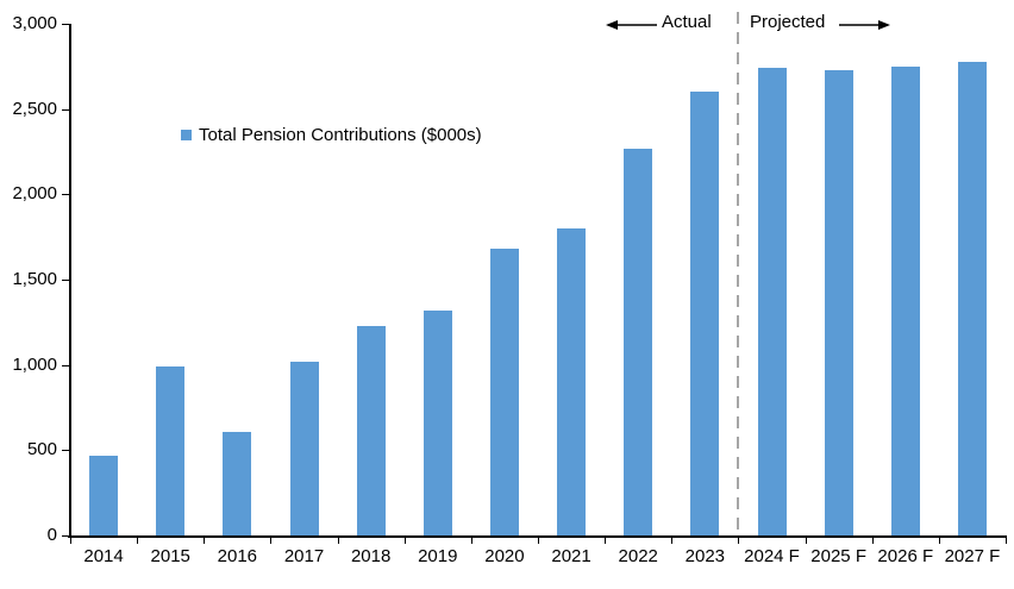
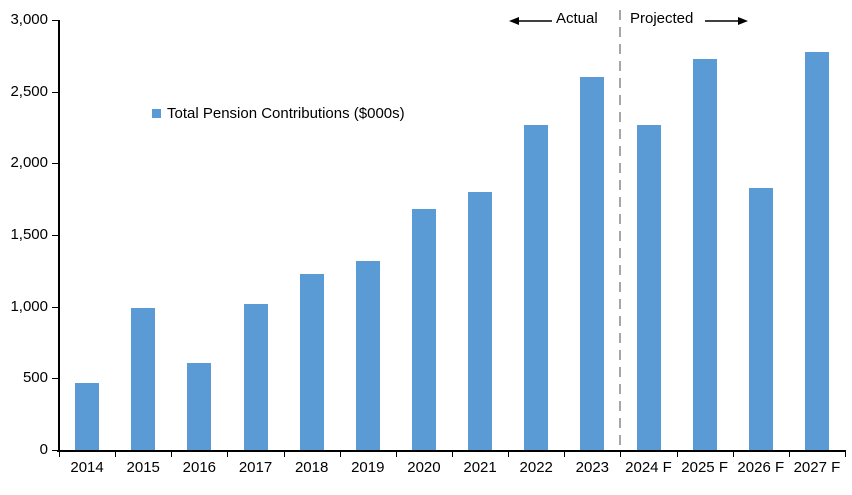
2024 F: 2740 -> 2270
2026 F: 2750 -> 1830
